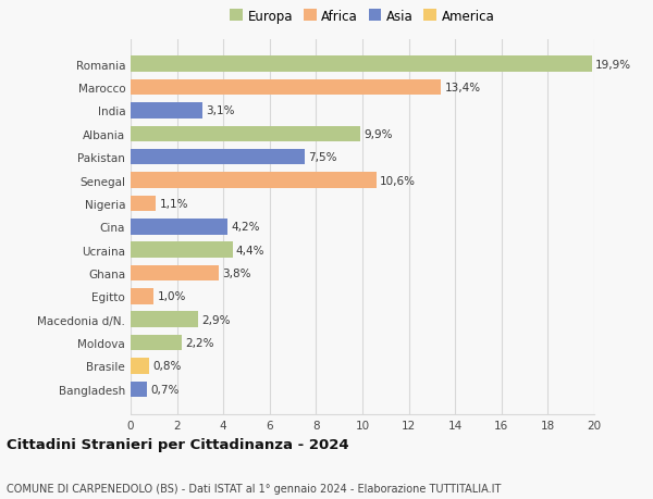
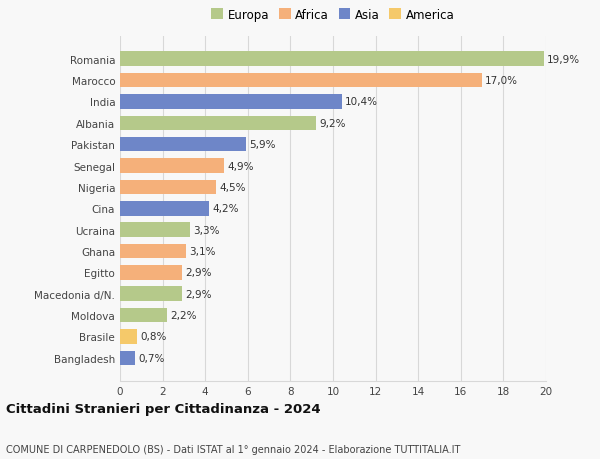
Marocco: 13,4% -> 17,0%
India: 3,1% -> 10,4%
Albania: 9,9% -> 9,2%
Pakistan: 7,5% -> 5,9%
Senegal: 10,6% -> 4,9%
Nigeria: 1,1% -> 4,5%
Ucraina: 4,4% -> 3,3%
Ghana: 3,8% -> 3,1%
Egitto: 1,0% -> 2,9%
